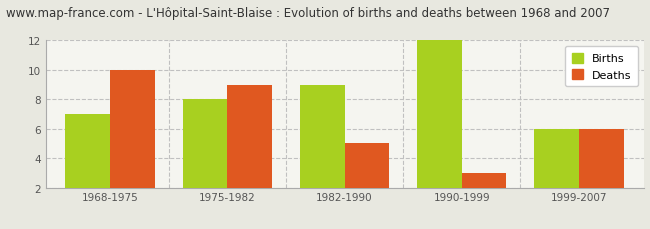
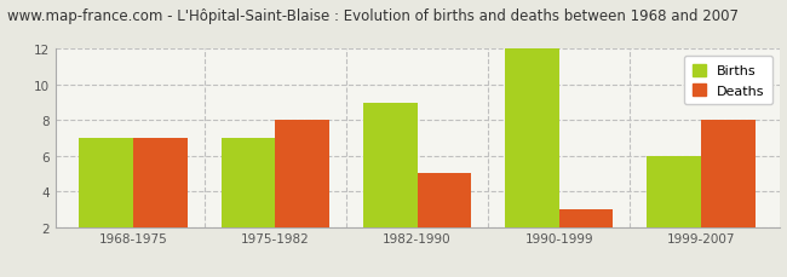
Deaths/1968-1975: 10 -> 7
Births/1975-1982: 8 -> 7
Deaths/1975-1982: 9 -> 8
Deaths/1999-2007: 6 -> 8
